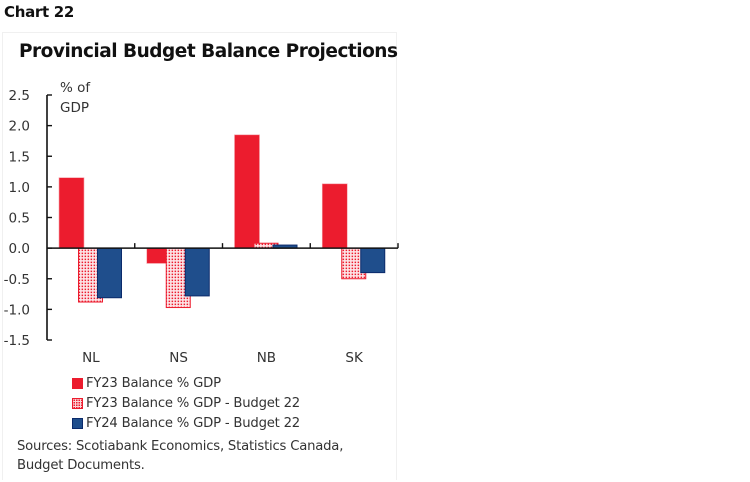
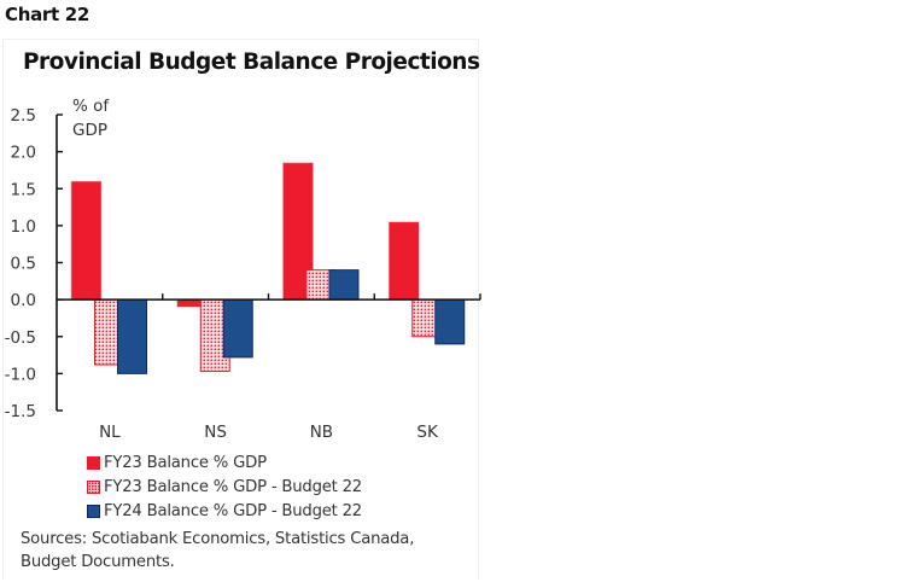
FY23 Balance % GDP/NL: 1.1 -> 1.6
FY24 Balance % GDP - Budget 22/NL: -0.8 -> -1.0
FY23 Balance % GDP/NS: -0.2 -> -0.1
FY23 Balance % GDP - Budget 22/NB: 0.1 -> 0.4
FY24 Balance % GDP - Budget 22/NB: 0.1 -> 0.4
FY24 Balance % GDP - Budget 22/SK: -0.4 -> -0.6
